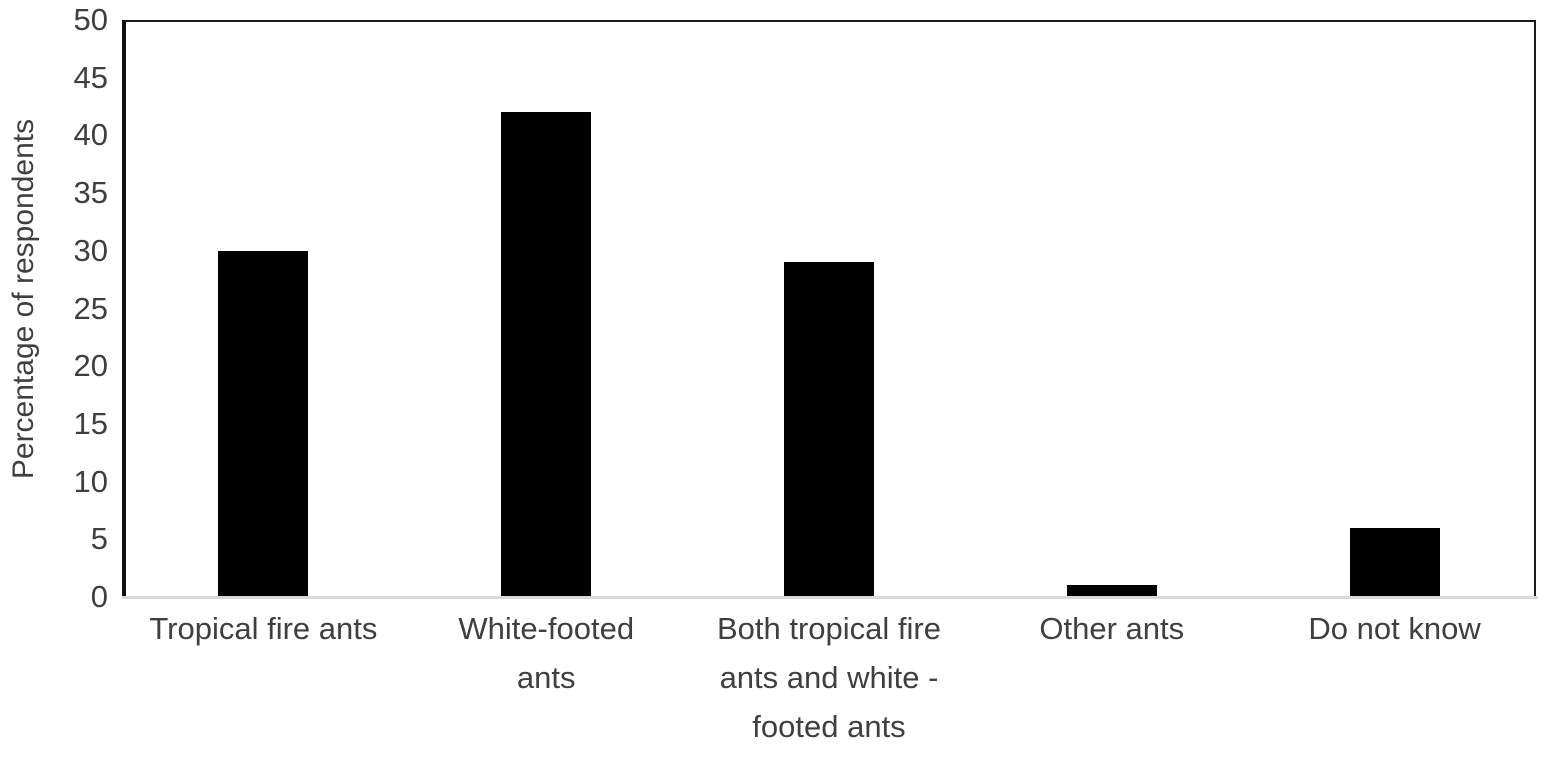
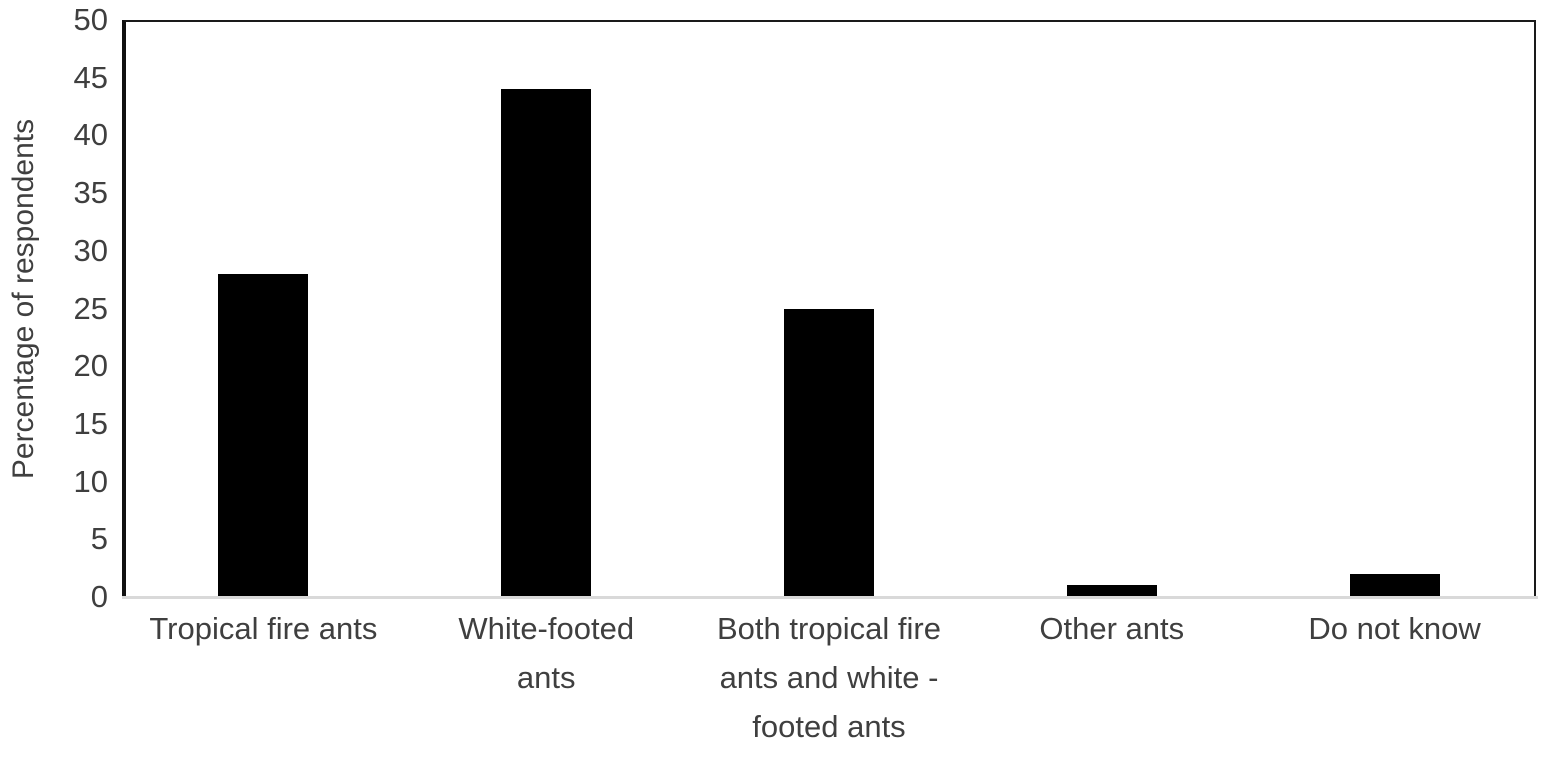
Tropical fire ants: 30 -> 28
White-footed ants: 42 -> 44
Both tropical fire ants and white - footed ants: 29 -> 25
Do not know: 6 -> 2
